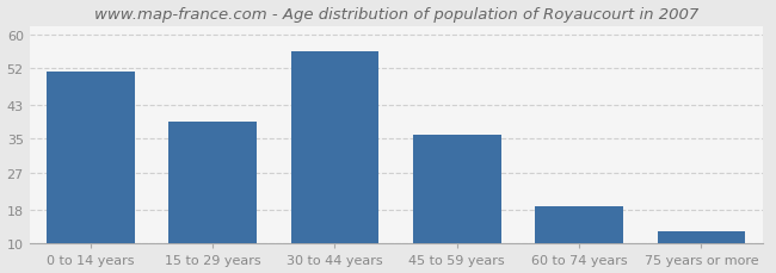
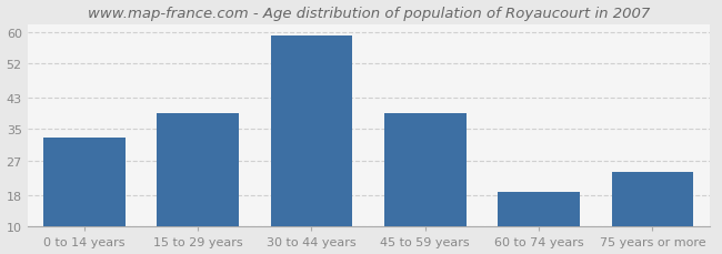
0 to 14 years: 51 -> 33
30 to 44 years: 56 -> 59
45 to 59 years: 36 -> 39
75 years or more: 13 -> 24
